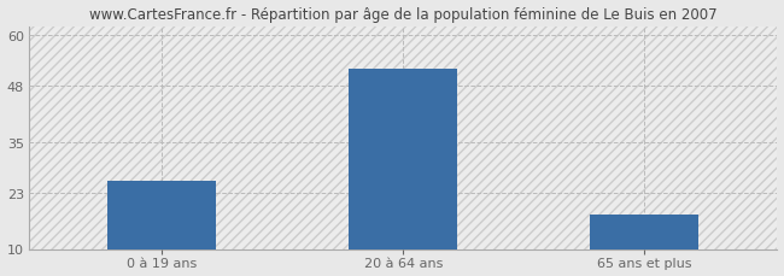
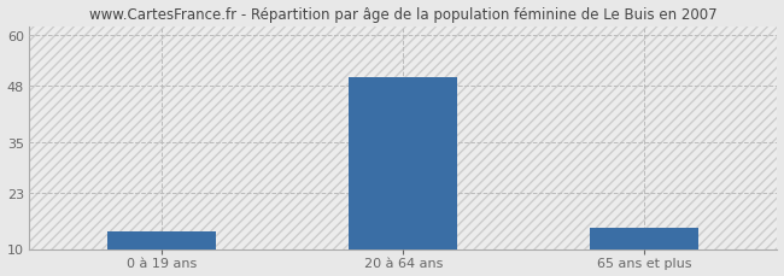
0 à 19 ans: 26 -> 14
20 à 64 ans: 52 -> 50
65 ans et plus: 18 -> 15
